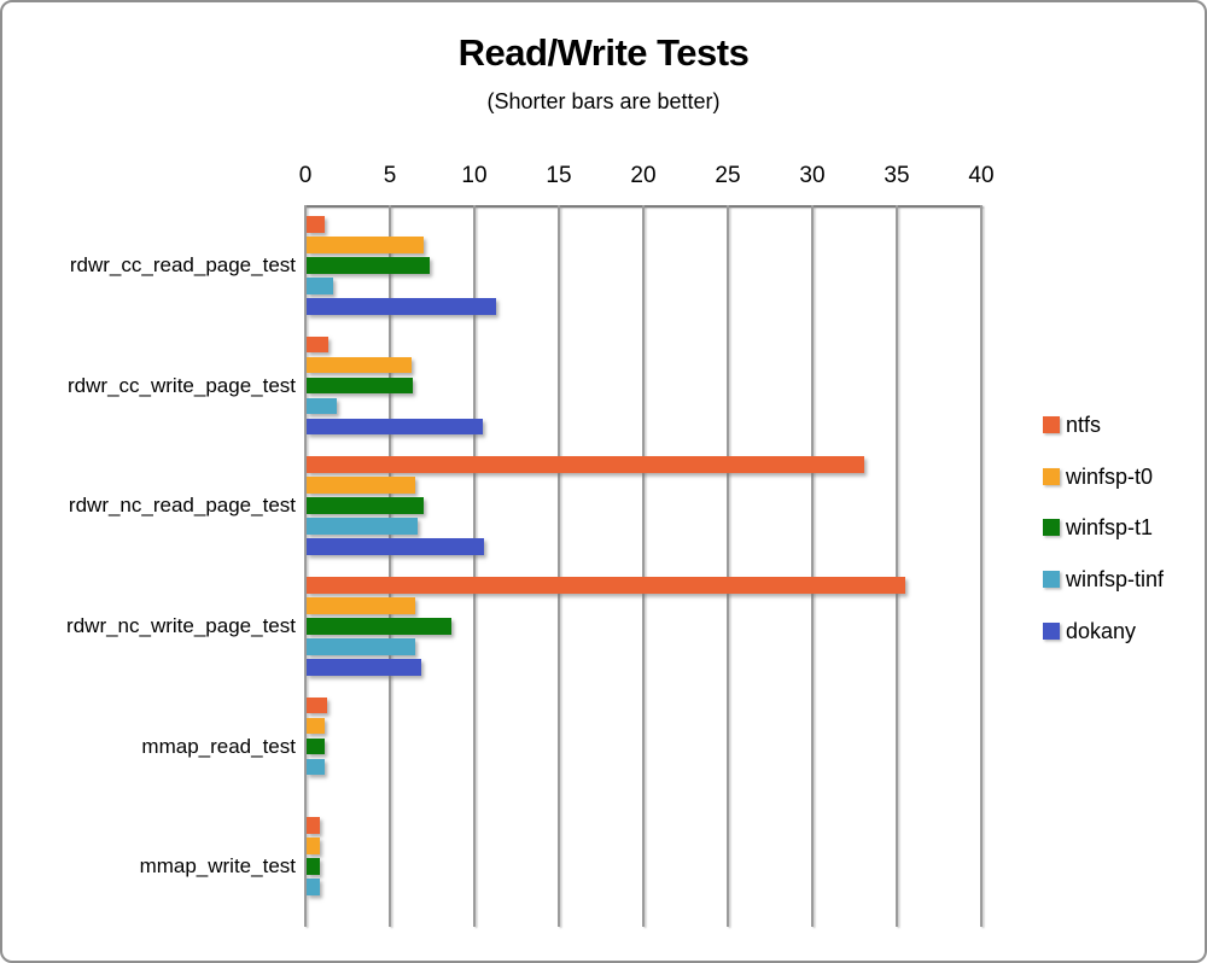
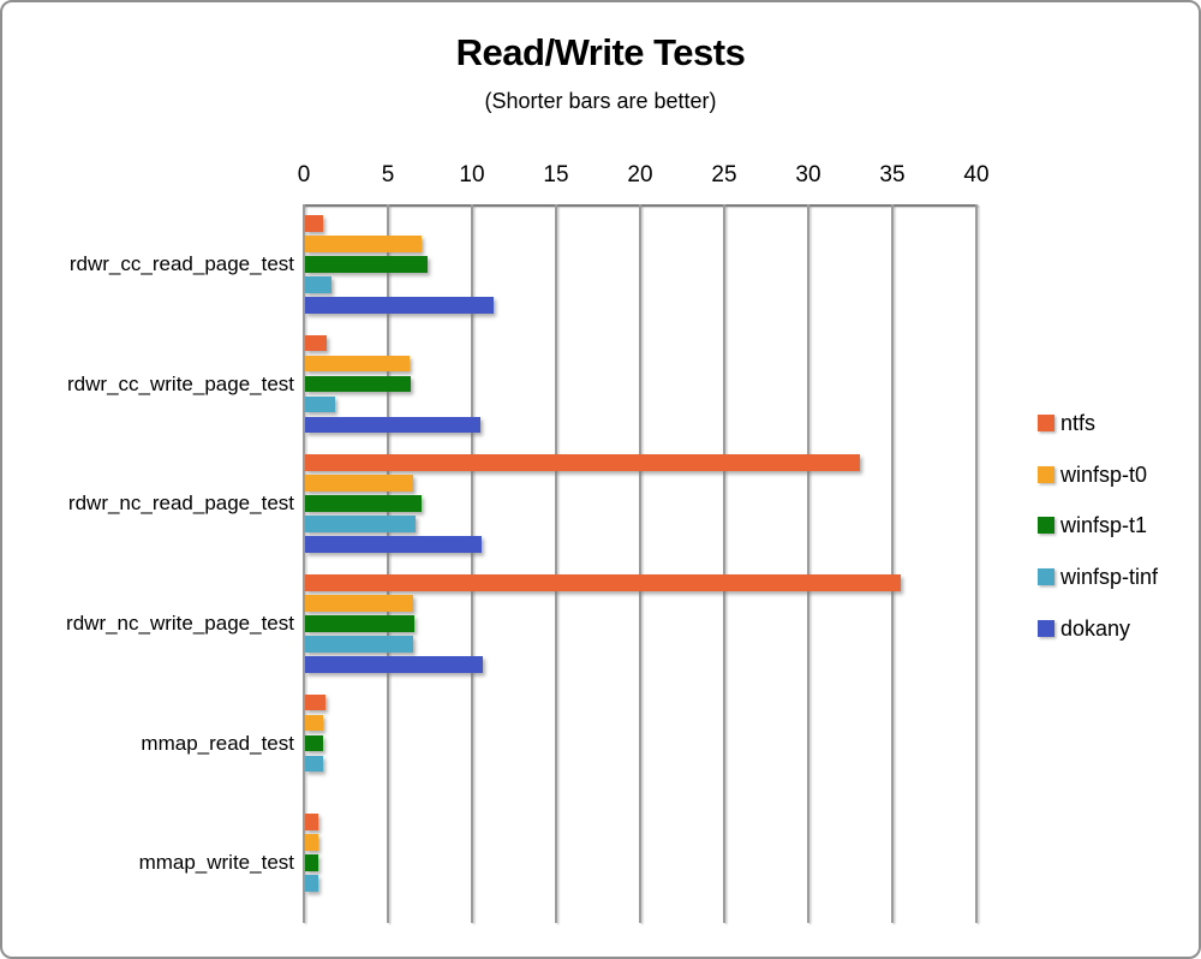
winfsp-t1/rdwr_nc_write_page_test: 8.6 -> 6.5
dokany/rdwr_nc_write_page_test: 6.8 -> 10.6
